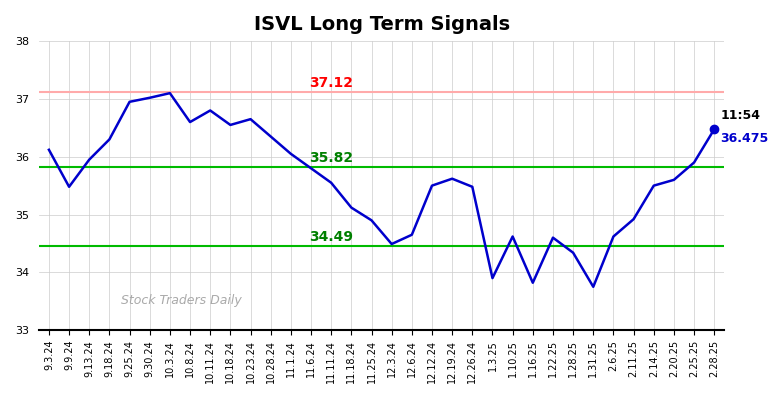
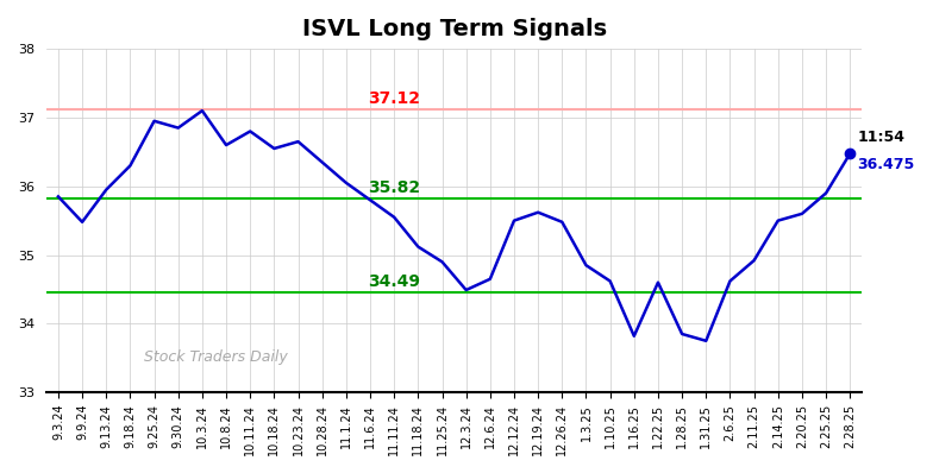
9.3.24: 36.12 -> 35.85
9.30.24: 37.02 -> 36.85
1.3.25: 33.90 -> 34.85
1.28.25: 34.34 -> 33.85
